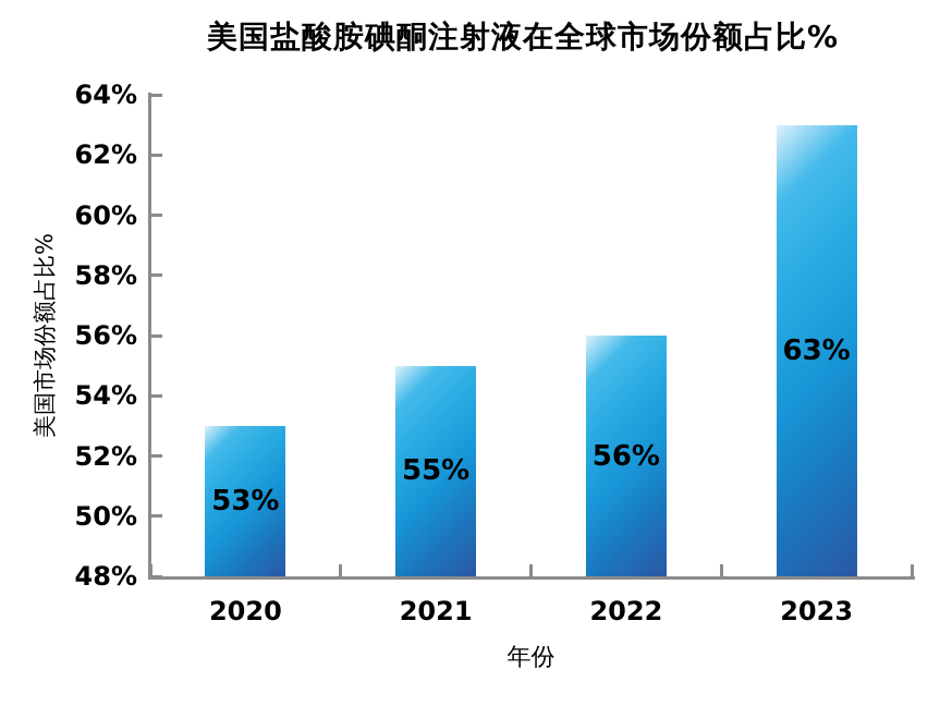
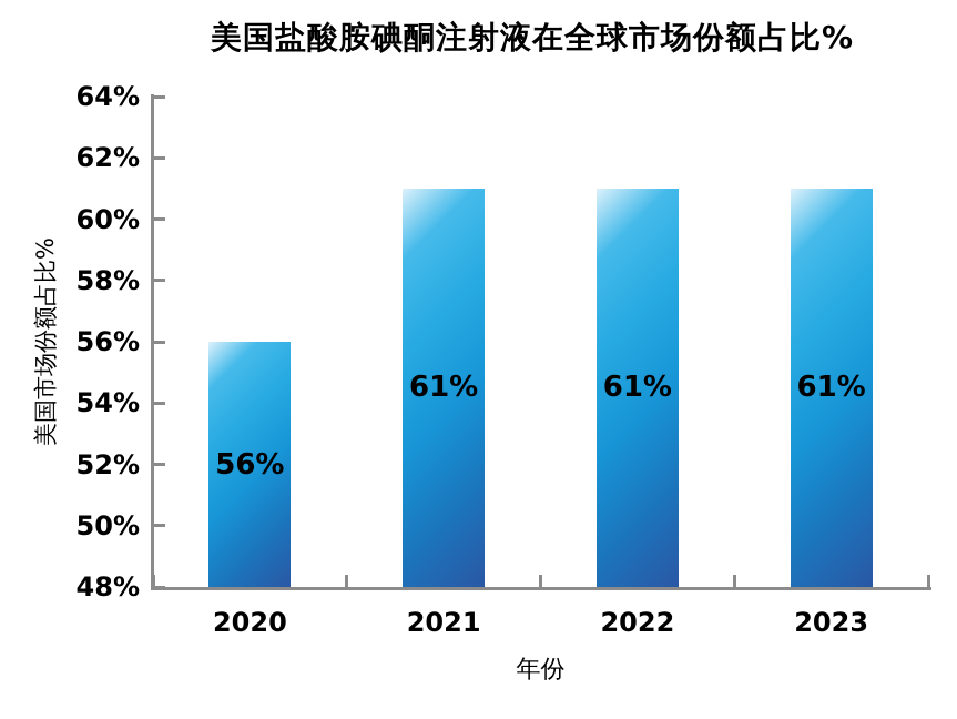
2020: 53% -> 56%
2021: 55% -> 61%
2022: 56% -> 61%
2023: 63% -> 61%
